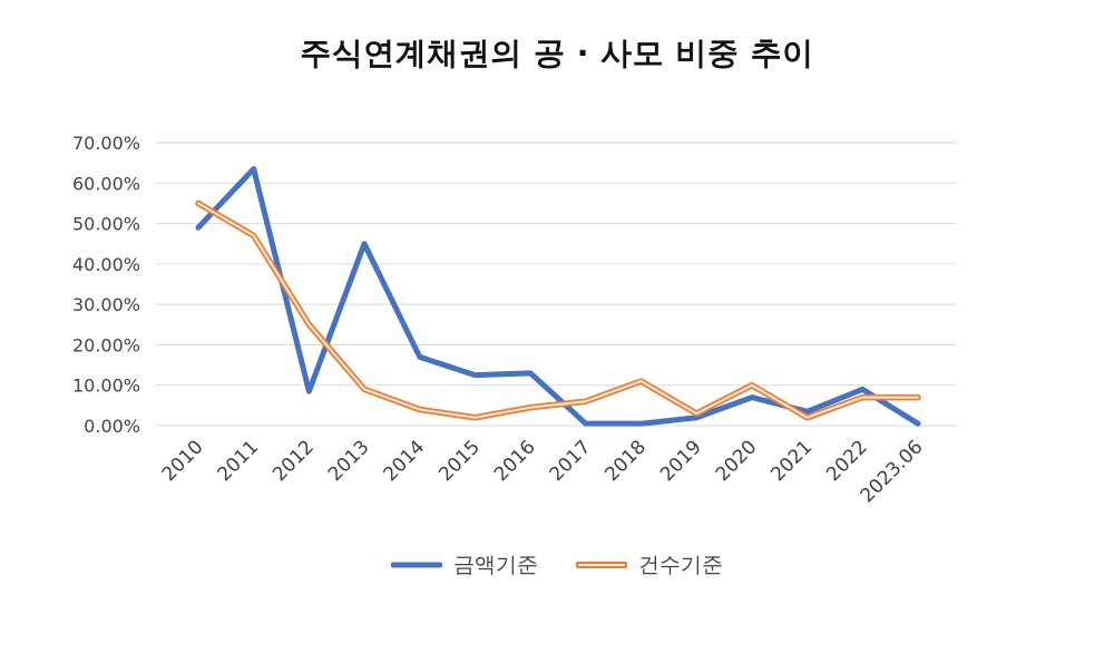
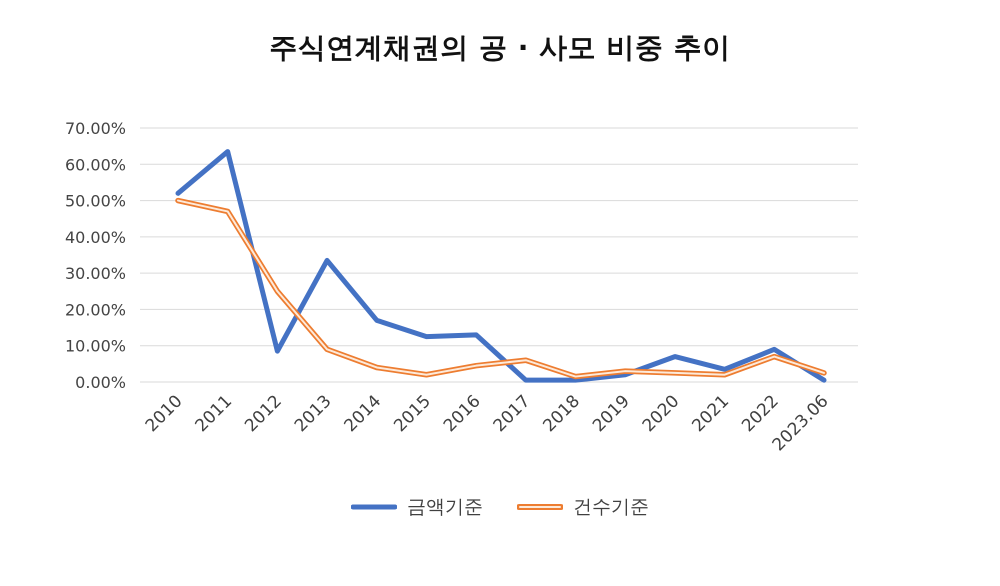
금액기준/2010: 49% -> 52%
건수기준/2010: 55% -> 50%
금액기준/2013: 45% -> 34%
건수기준/2018: 11% -> 2%
건수기준/2020: 10% -> 2%
건수기준/2023.06: 7% -> 2%
